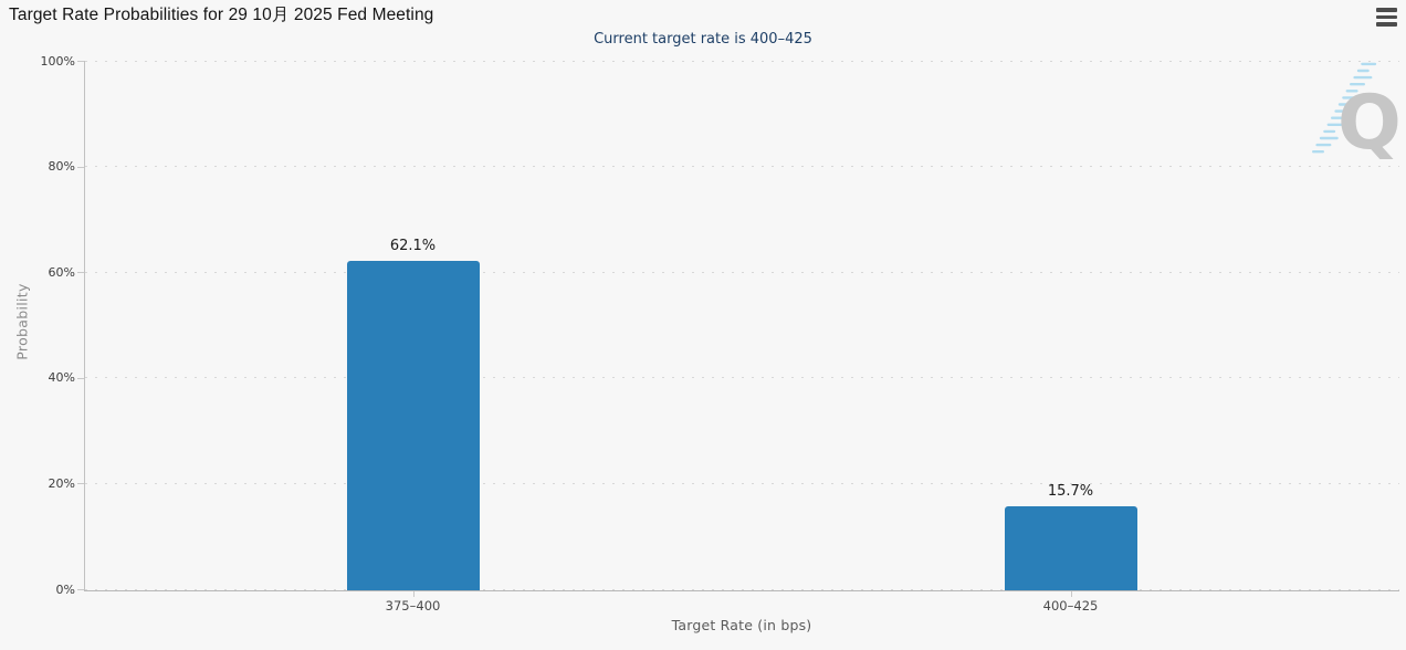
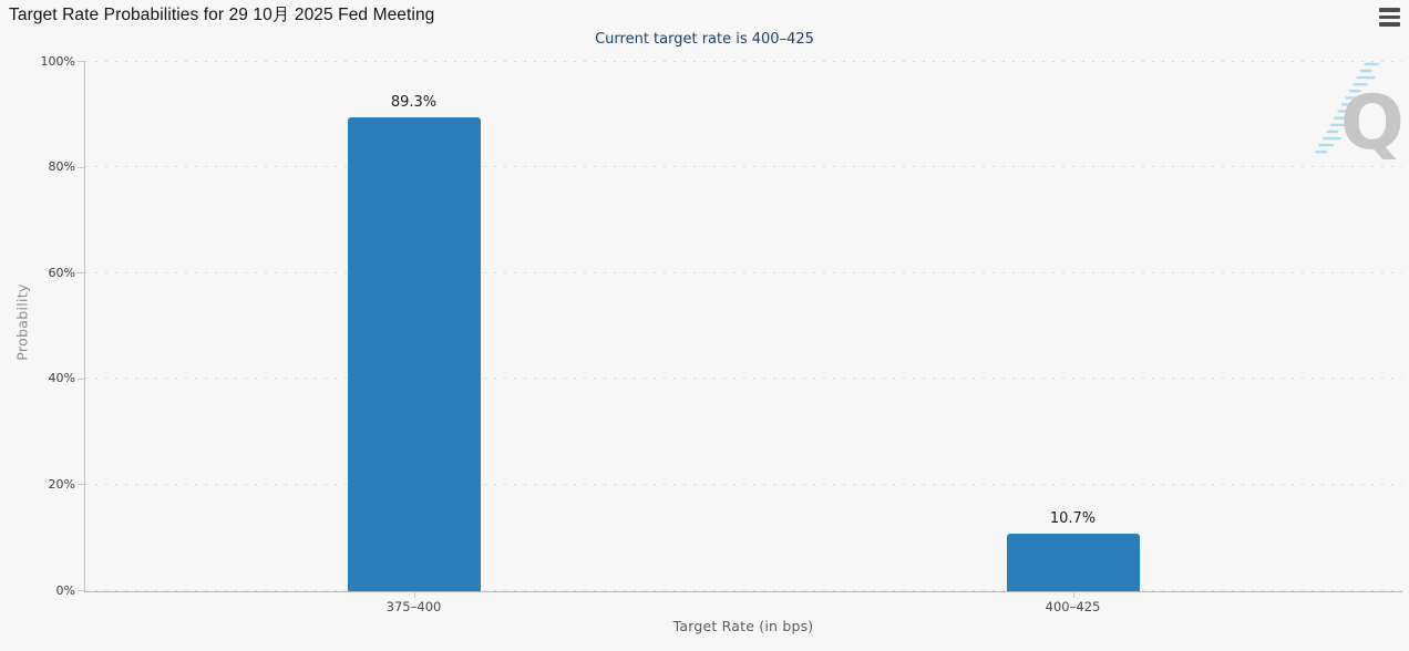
375–400: 62.1% -> 89.3%
400–425: 15.7% -> 10.7%
